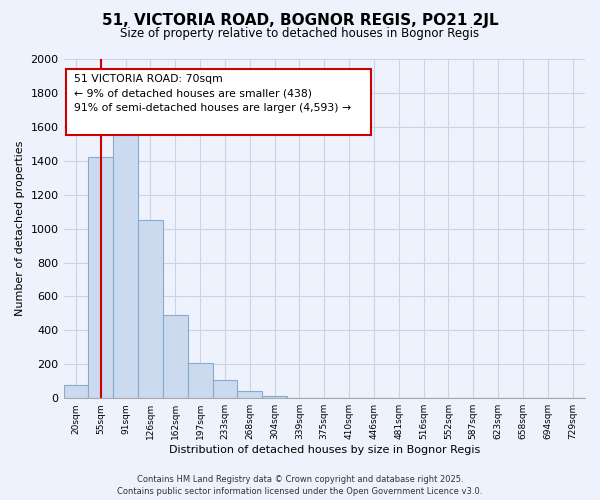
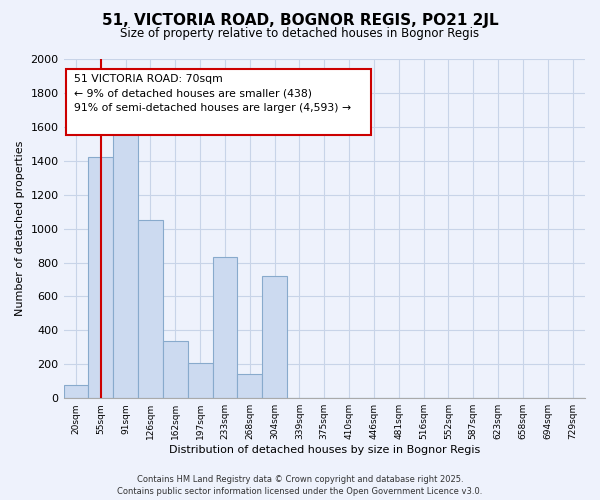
162sqm: 490 -> 340
233sqm: 110 -> 830
268sqm: 40 -> 140
304sqm: 20 -> 720
